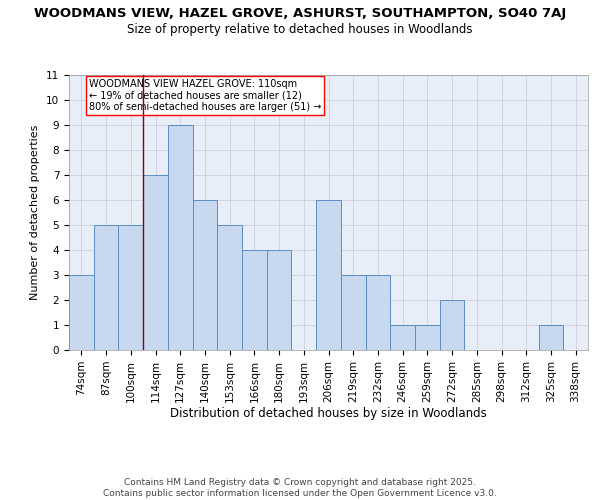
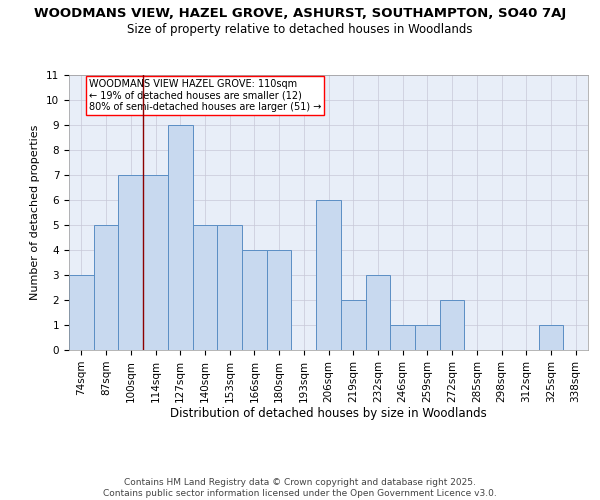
100sqm: 5 -> 7
140sqm: 6 -> 5
219sqm: 3 -> 2
